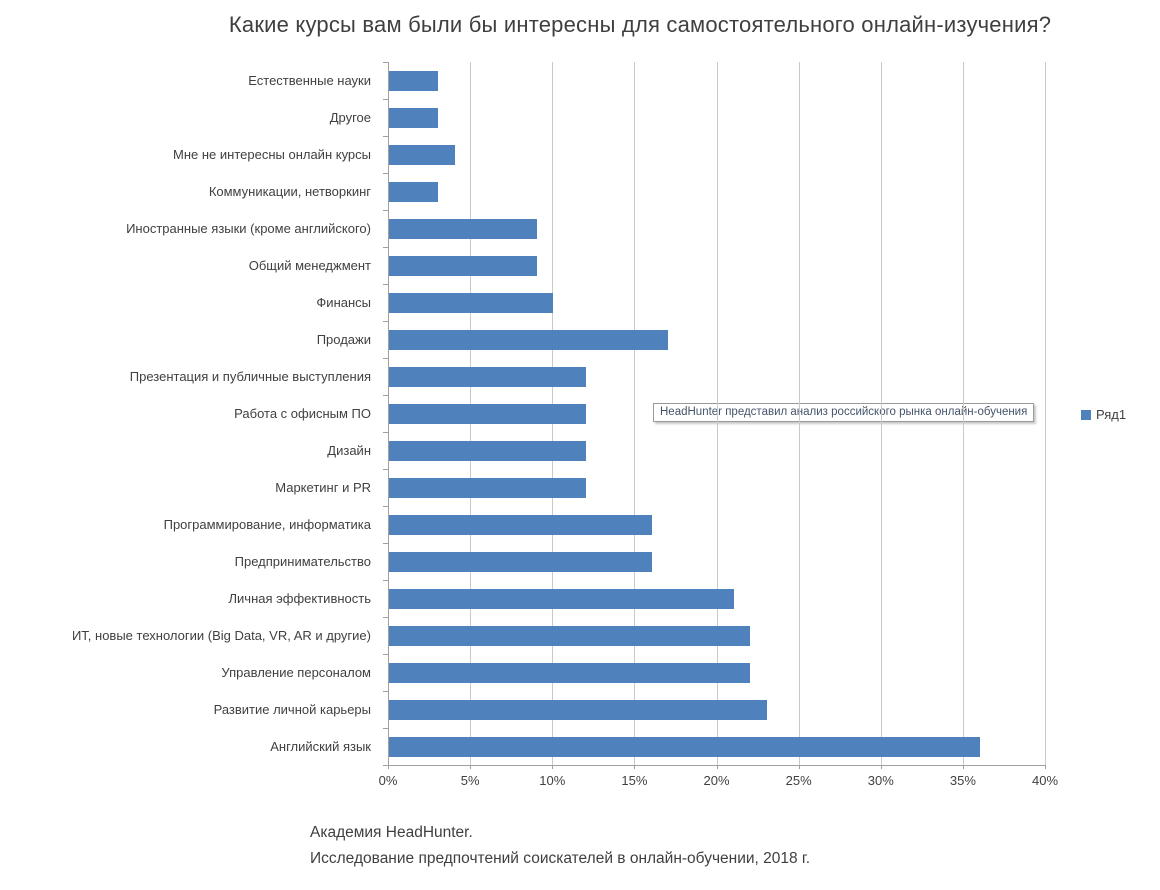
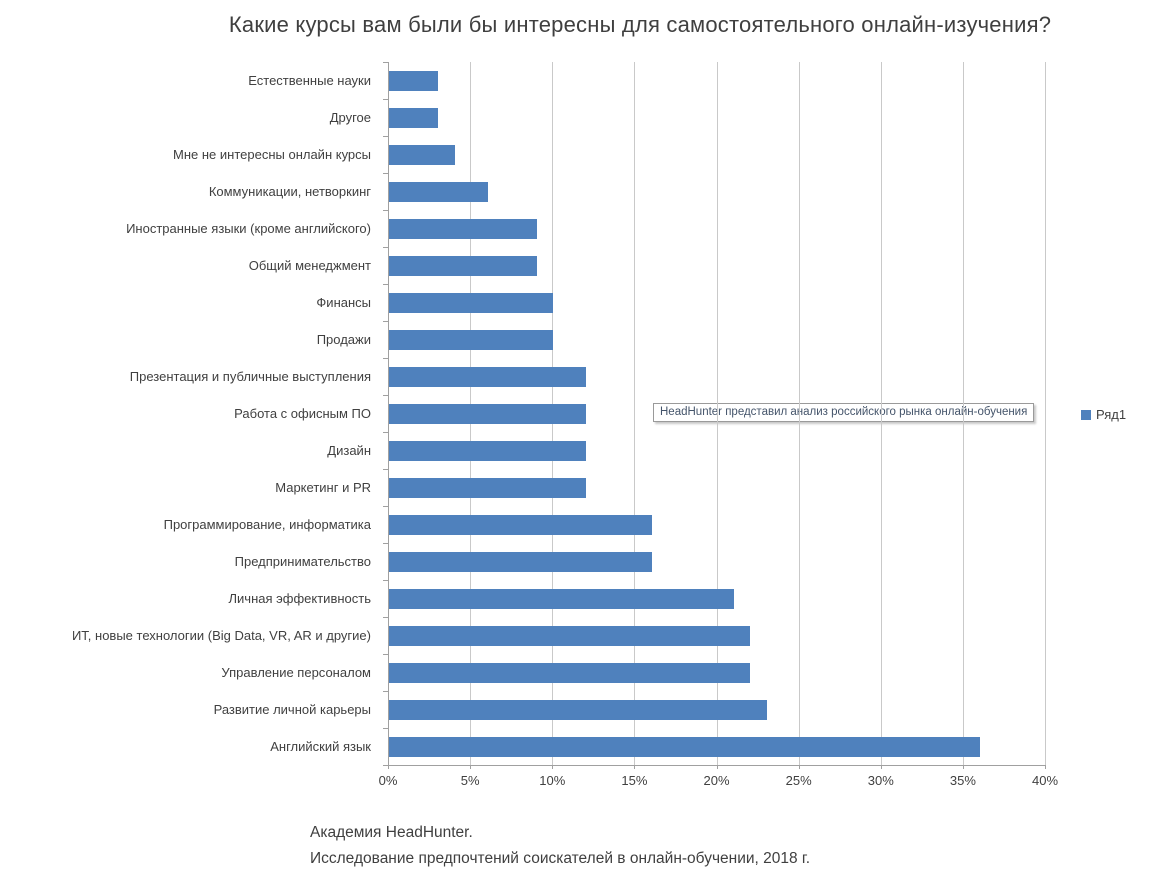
Коммуникации, нетворкинг: 3% -> 6%
Продажи: 17% -> 10%
